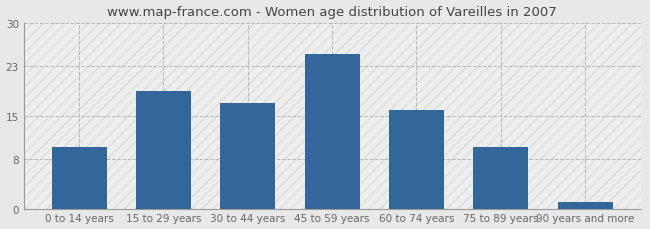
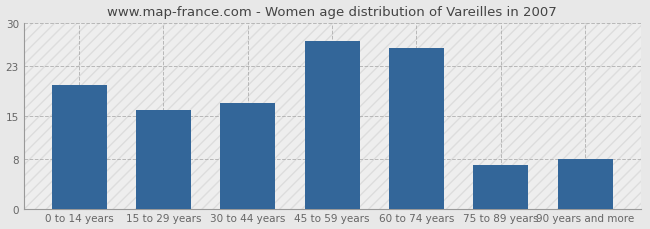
0 to 14 years: 10 -> 20
15 to 29 years: 19 -> 16
45 to 59 years: 25 -> 27
60 to 74 years: 16 -> 26
75 to 89 years: 10 -> 7
90 years and more: 1 -> 8
